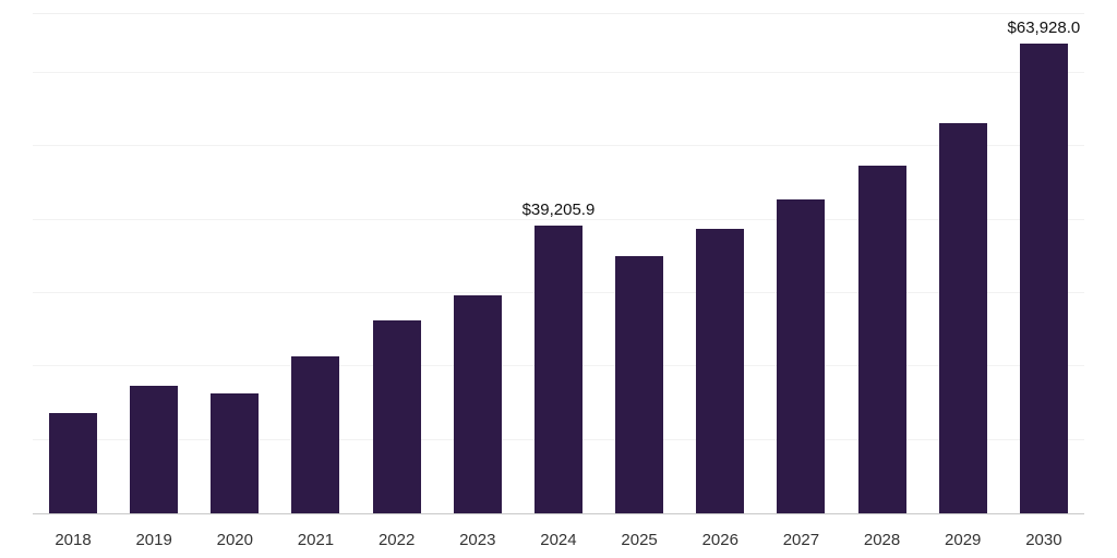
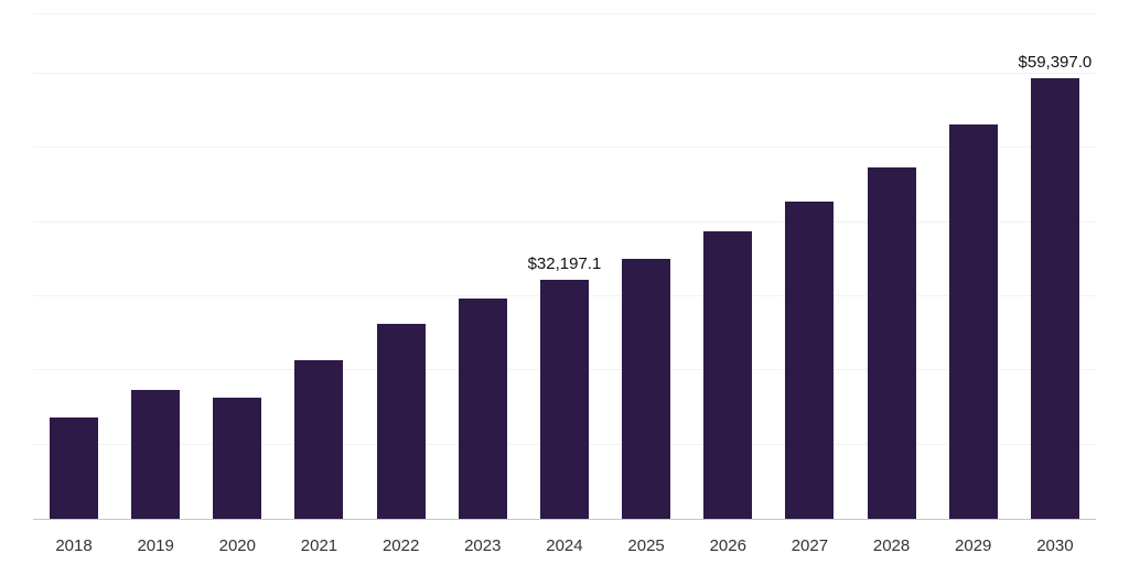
2024: $39,205.9 -> $32,197.1
2030: $63,928.0 -> $59,397.0
